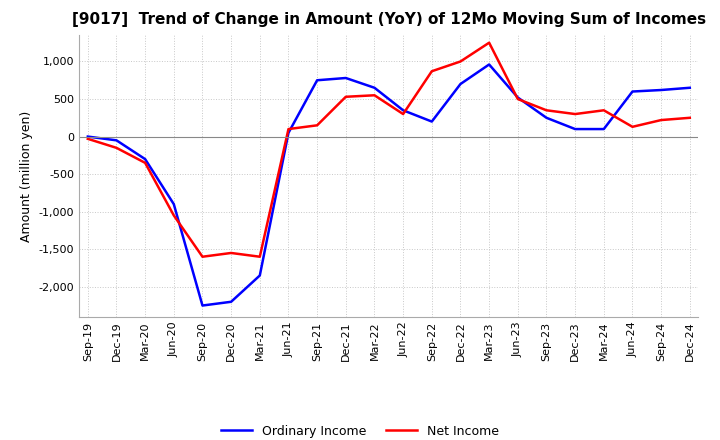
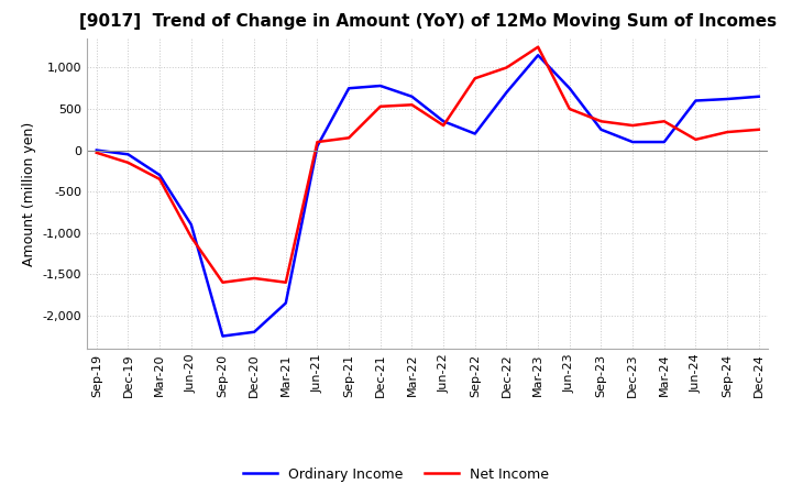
Ordinary Income/Mar-23: 960 -> 1,150
Ordinary Income/Jun-23: 520 -> 750
